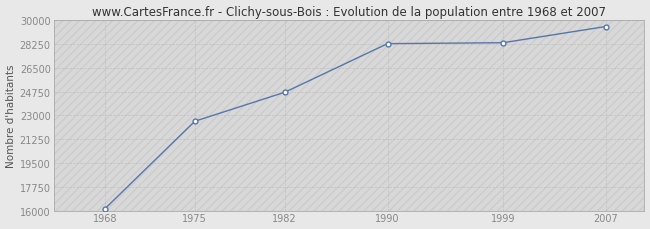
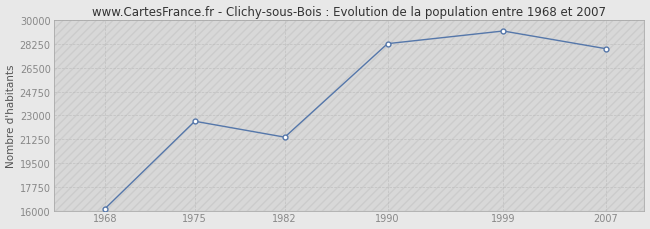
1982: 24700 -> 21400
1999: 28300 -> 29200
2007: 29500 -> 27900
